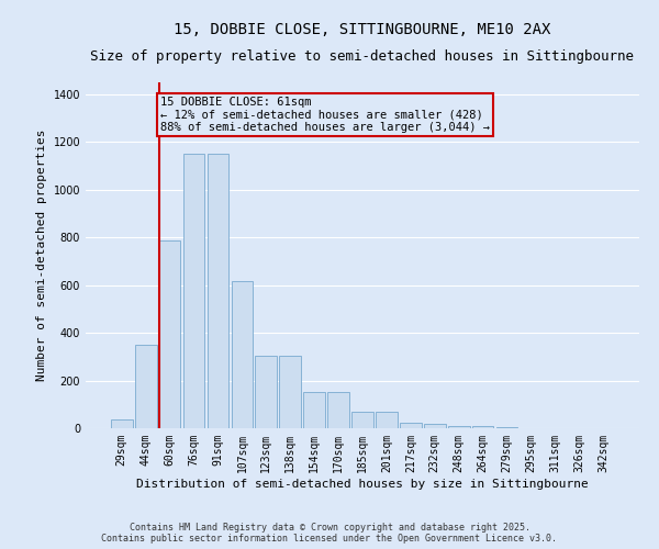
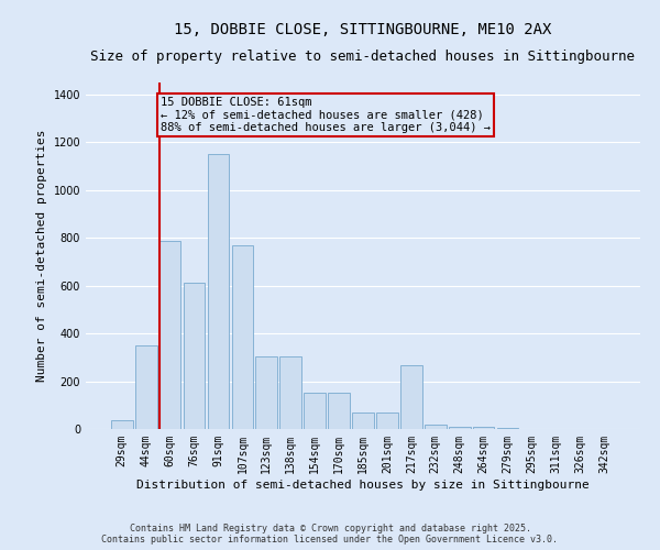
76sqm: 1150 -> 610
107sqm: 615 -> 770
217sqm: 25 -> 265
